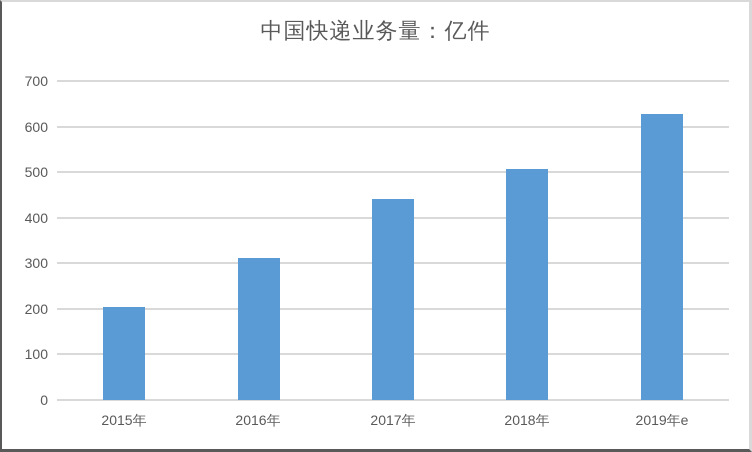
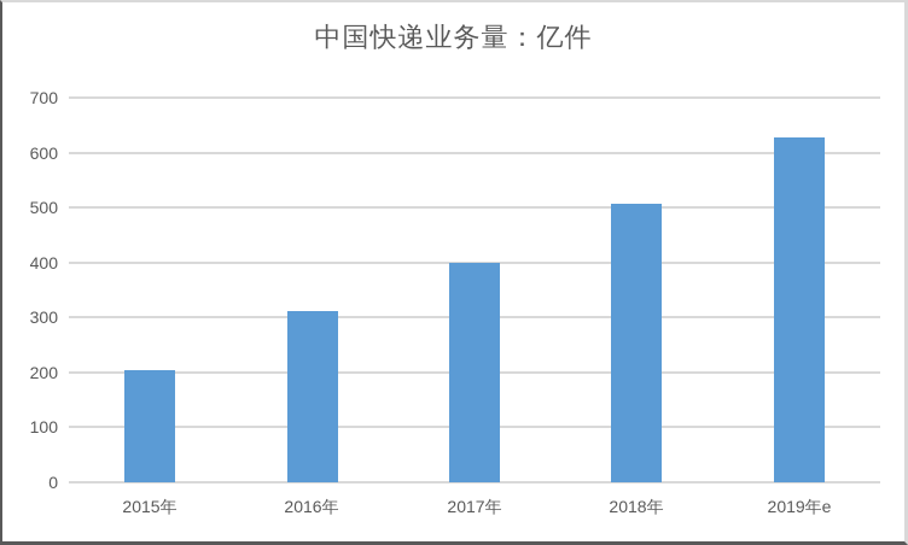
2017年: 440 -> 400
